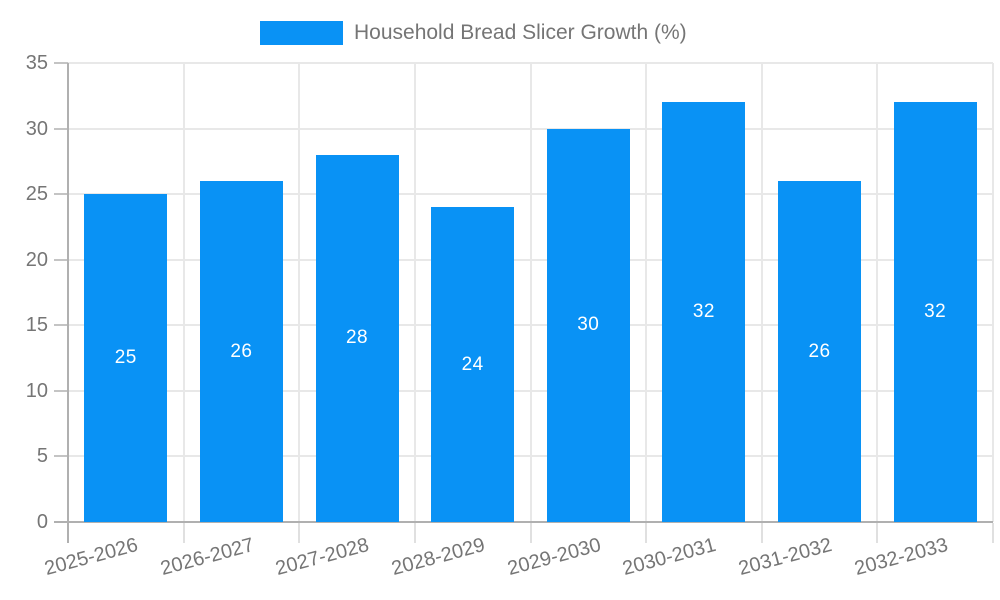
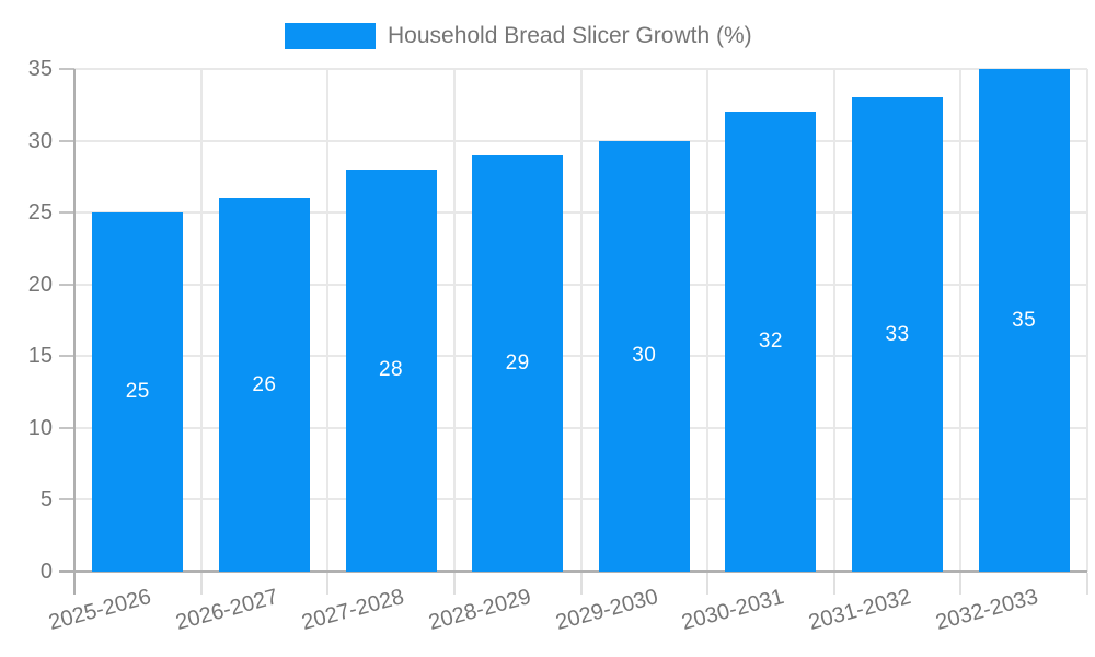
2028-2029: 24 -> 29
2031-2032: 26 -> 33
2032-2033: 32 -> 35
